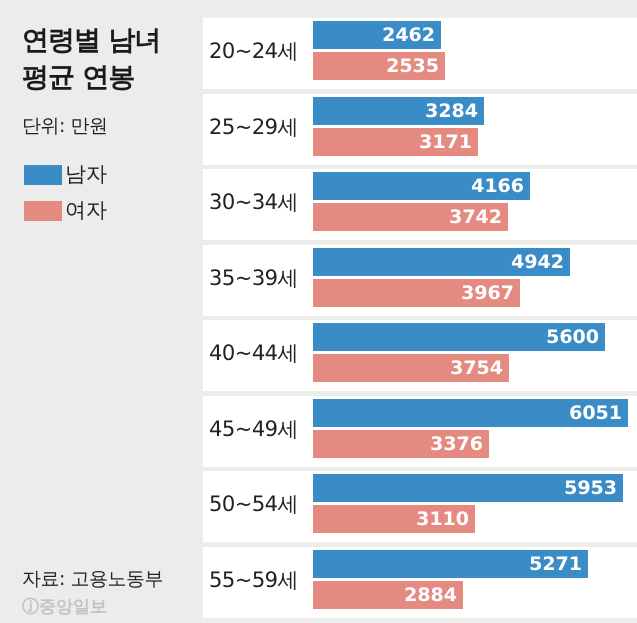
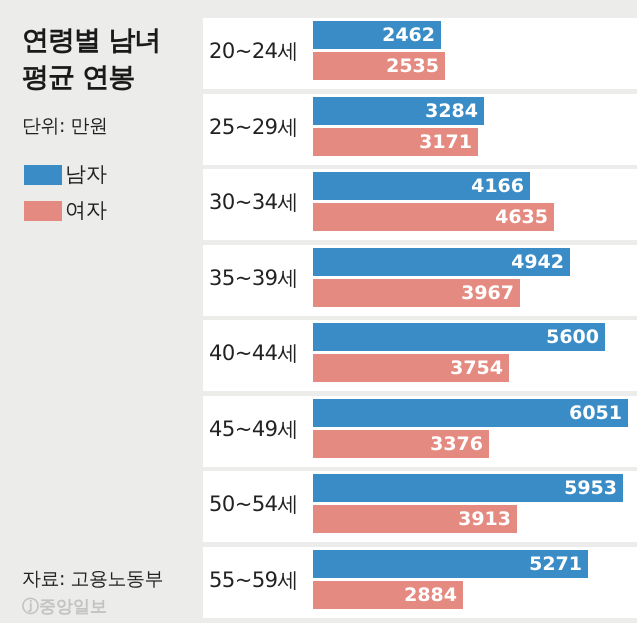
여자/30~34세: 3742 -> 4635
여자/50~54세: 3110 -> 3913
